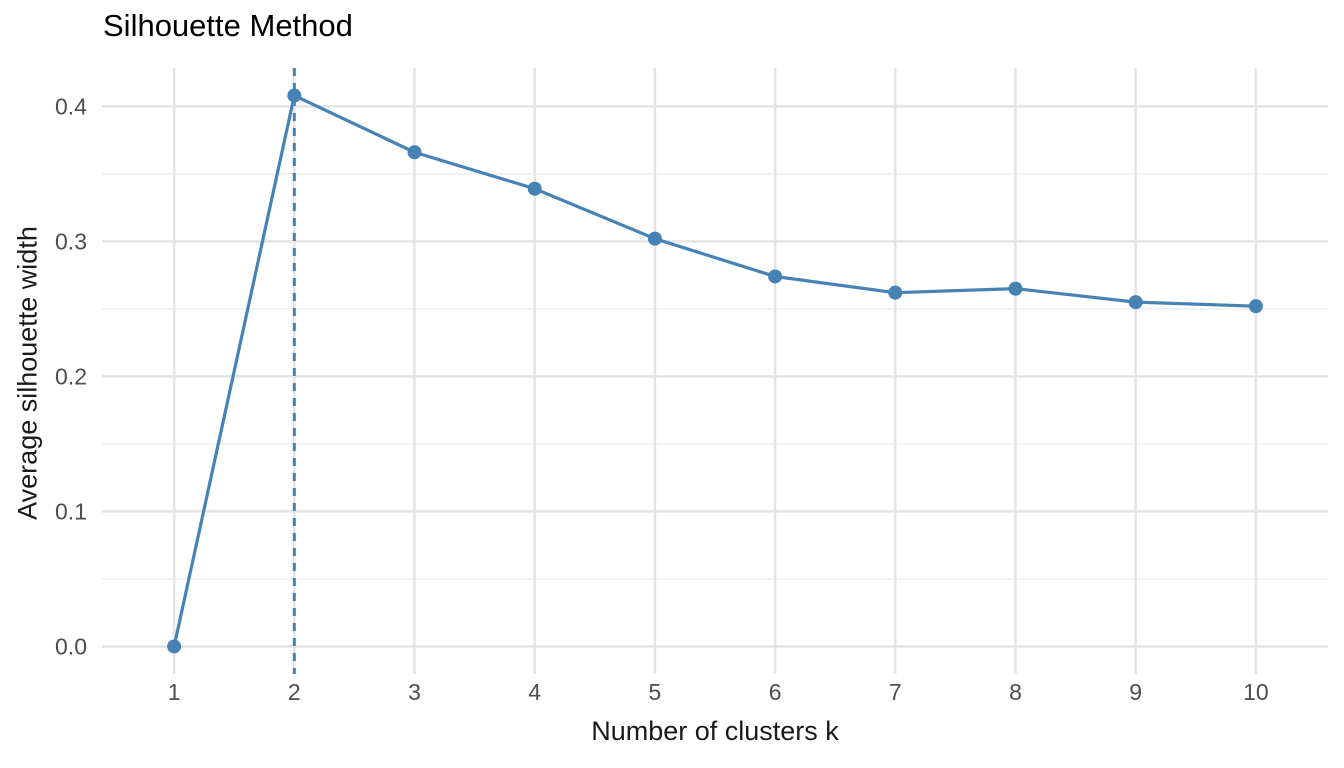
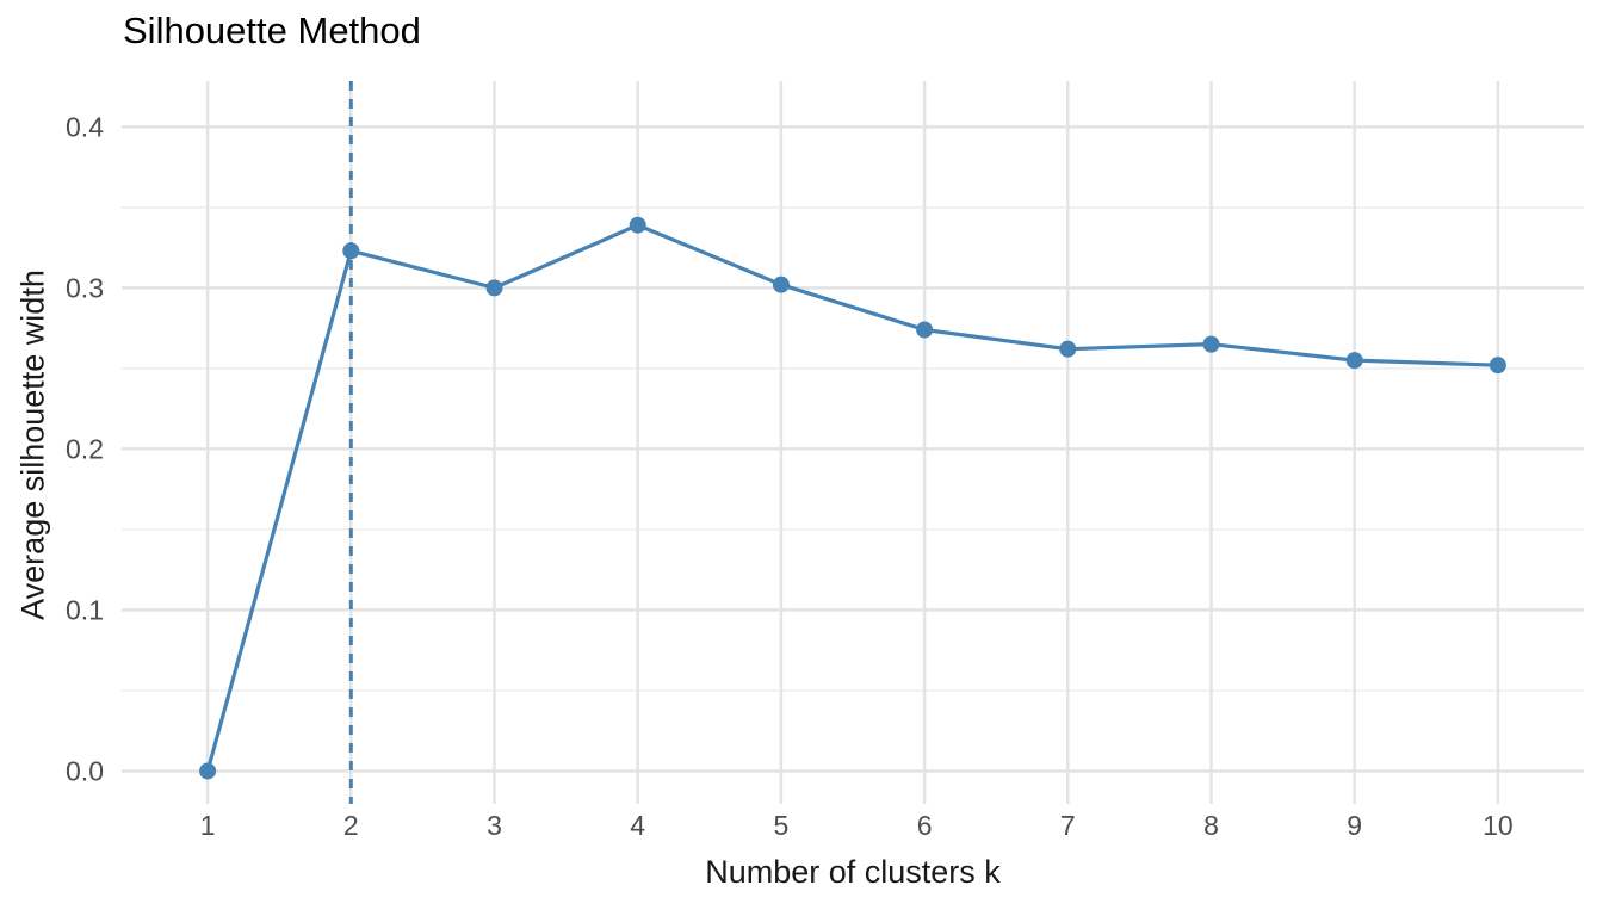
2: 0.408 -> 0.323
3: 0.366 -> 0.300
